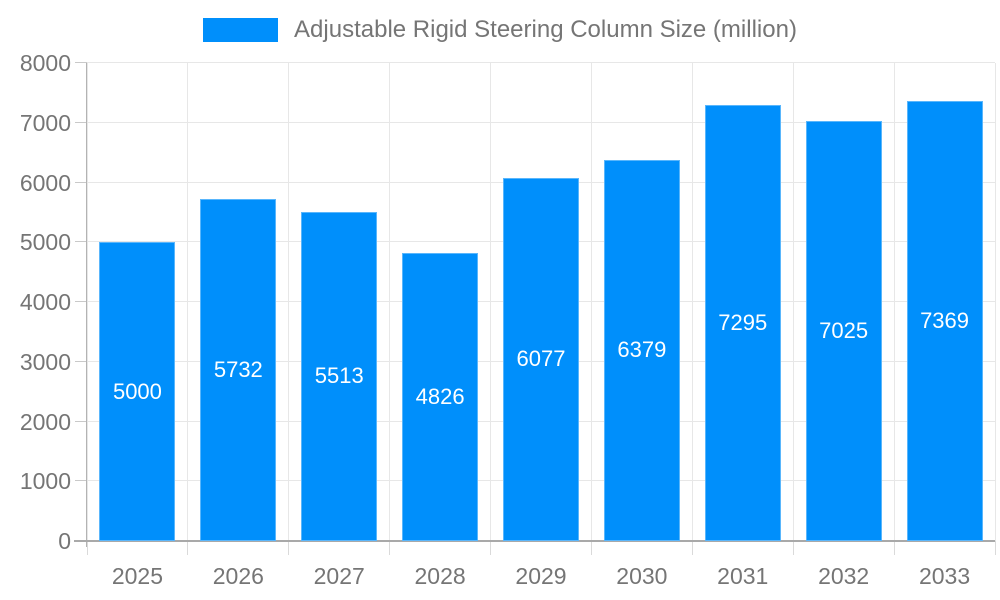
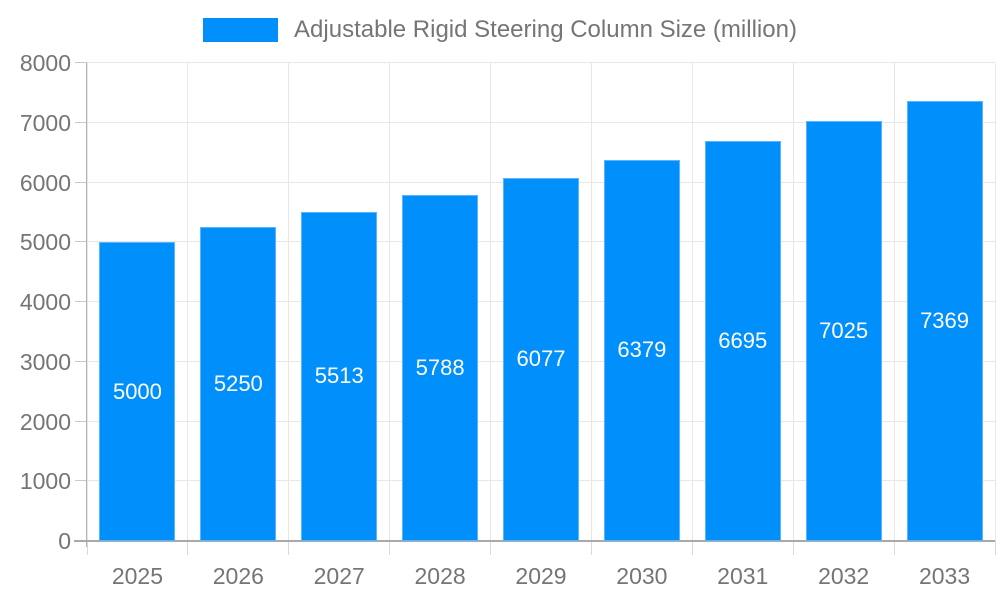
2026: 5732 -> 5250
2028: 4826 -> 5788
2031: 7295 -> 6695
